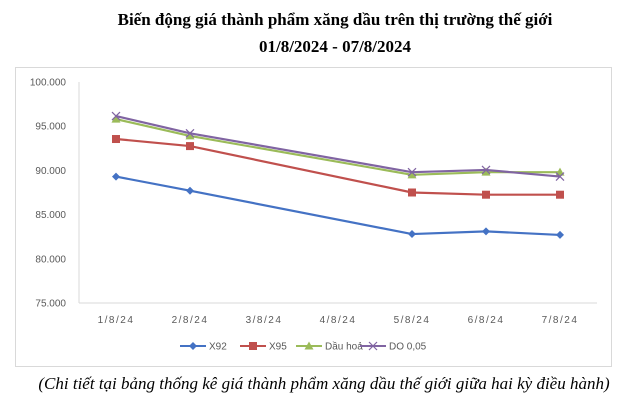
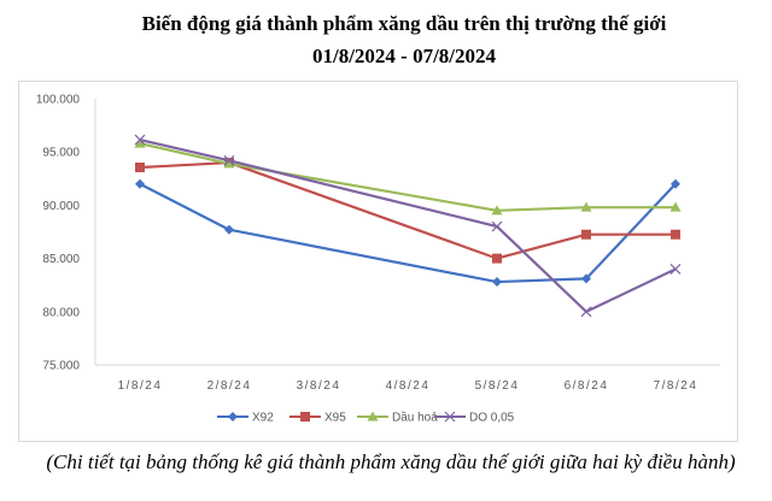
X92/1/8/24: 89000 -> 92000
X95/2/8/24: 93000 -> 94000
X95/5/8/24: 88000 -> 85000
DO 0,05/5/8/24: 90000 -> 88000
DO 0,05/6/8/24: 90000 -> 80000
X92/7/8/24: 83000 -> 92000
DO 0,05/7/8/24: 89000 -> 84000
